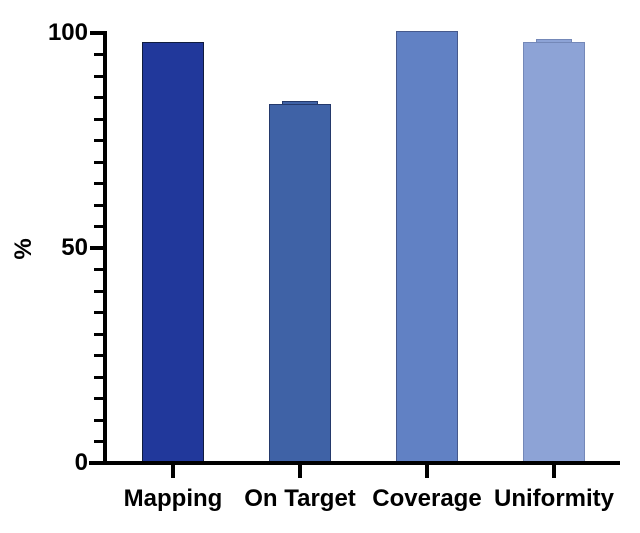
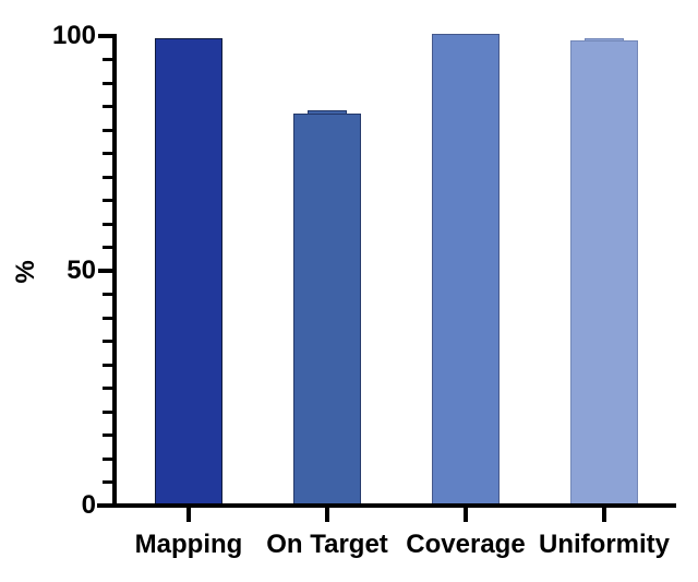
Mapping: 98 -> 100
Uniformity: 98 -> 99
